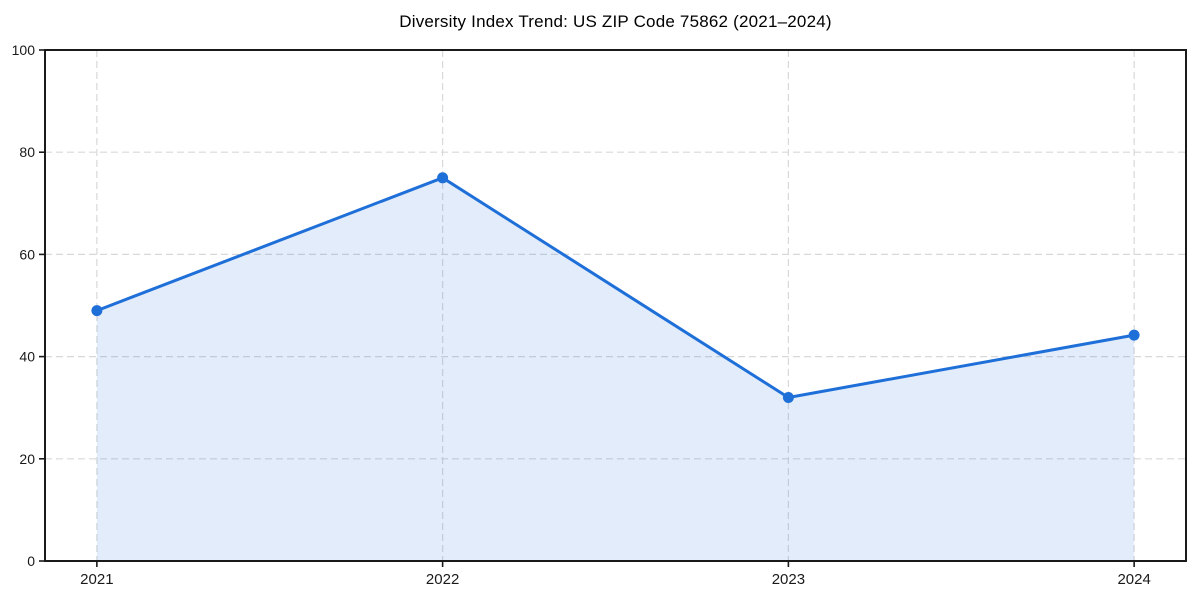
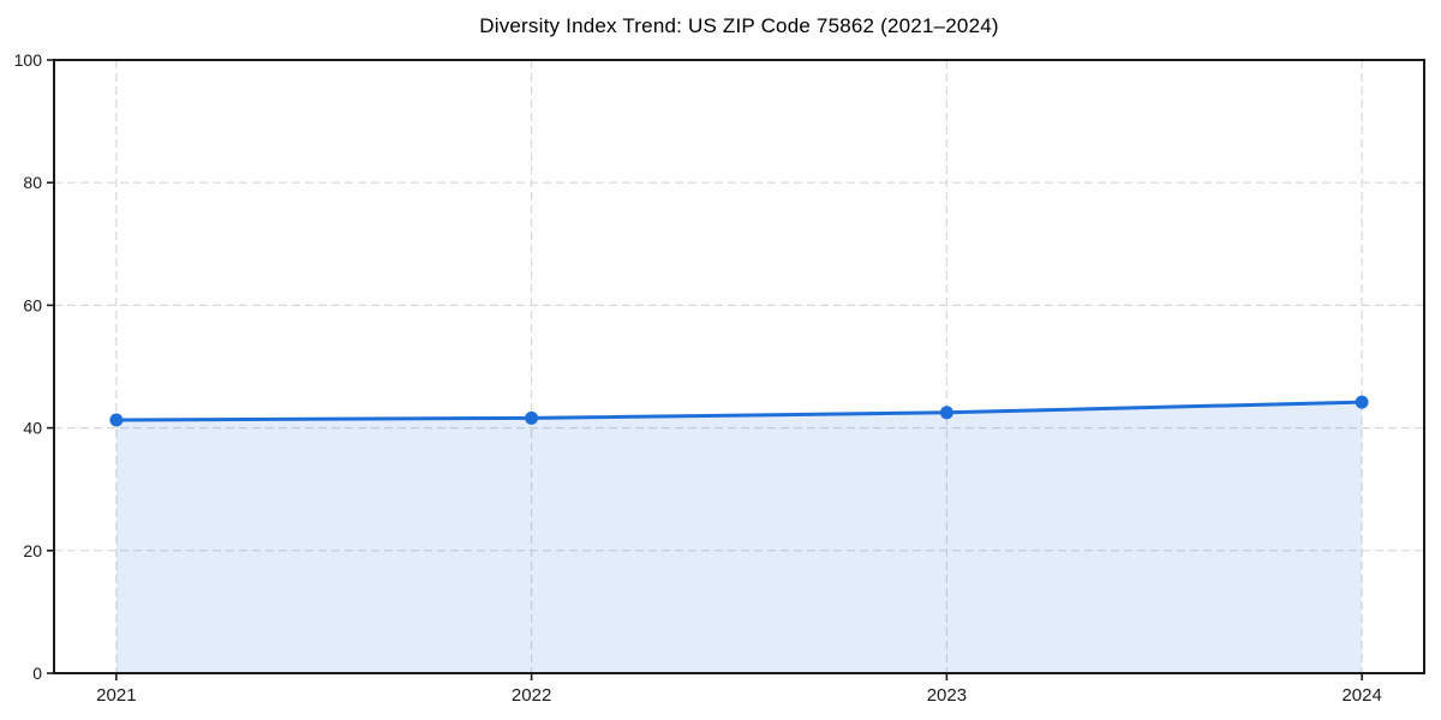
2021: 49 -> 41
2022: 75 -> 42
2023: 32 -> 42
